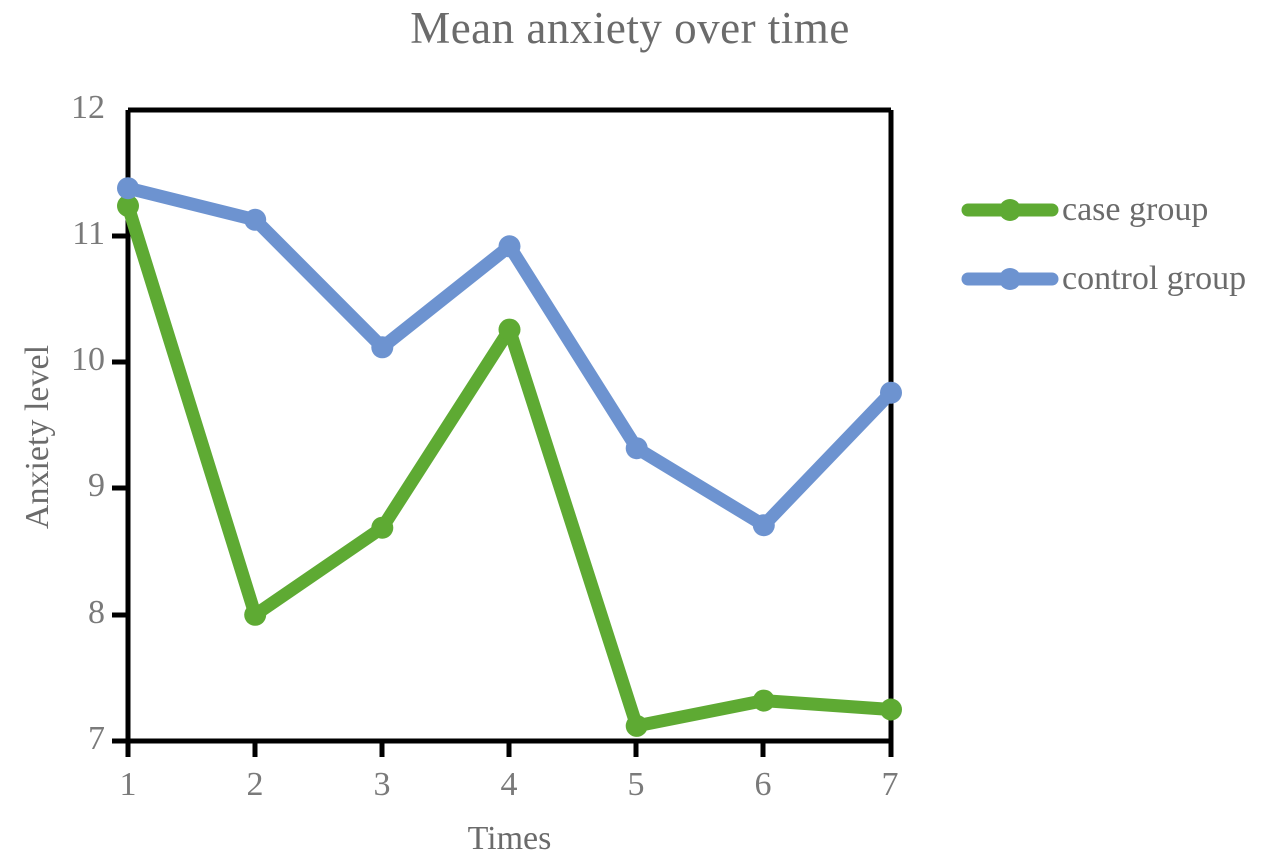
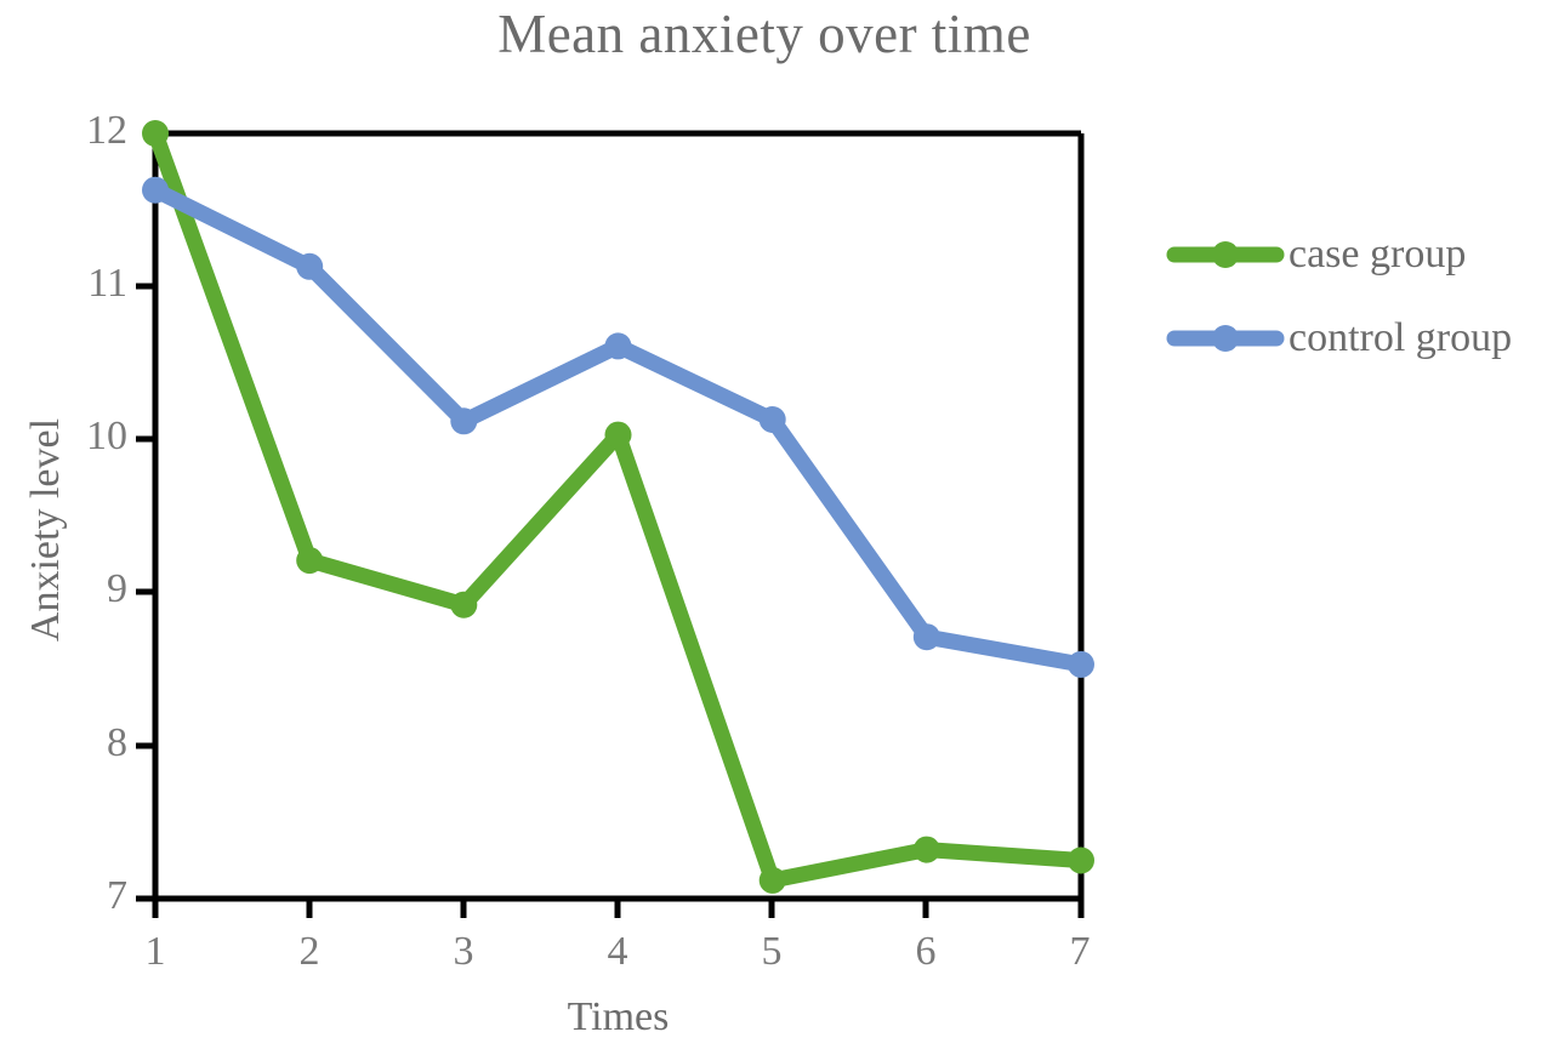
case group/1: 11.24 -> 12.00
control group/1: 11.38 -> 11.63
case group/2: 8.00 -> 9.21
case group/3: 8.69 -> 8.92
case group/4: 10.26 -> 10.03
control group/4: 10.92 -> 10.61
control group/5: 9.32 -> 10.13
control group/7: 9.76 -> 8.53
